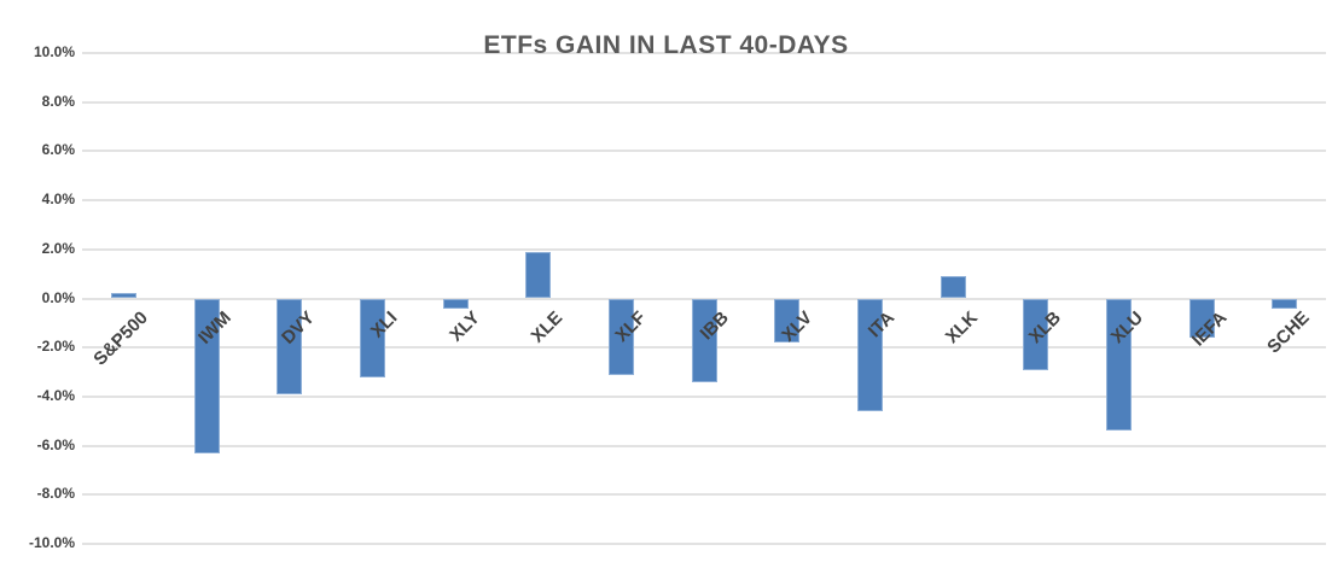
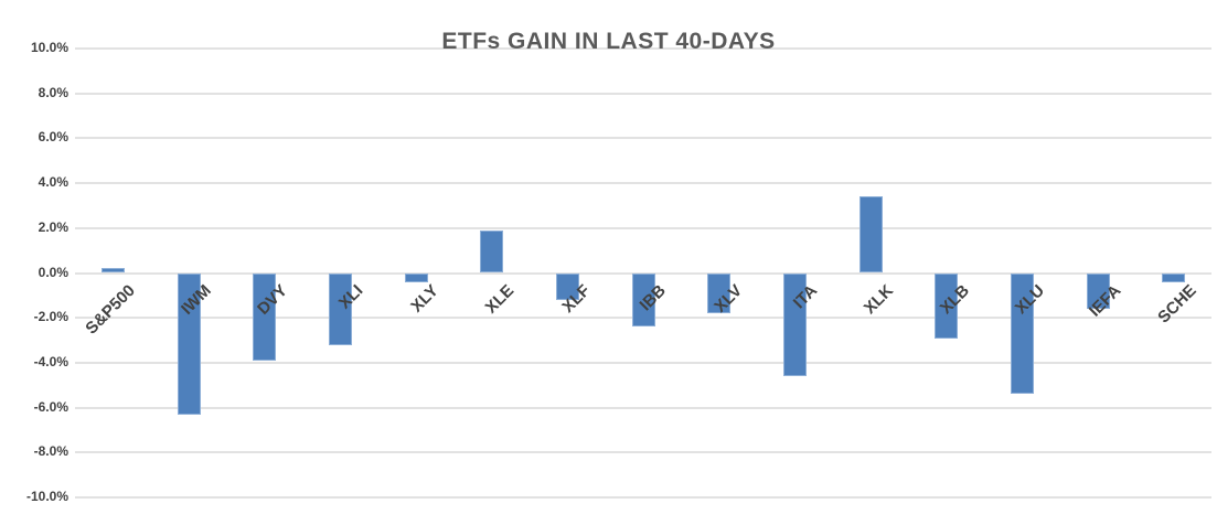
XLF: -3.1% -> -1.2%
IBB: -3.4% -> -2.4%
XLK: 0.9% -> 3.4%
